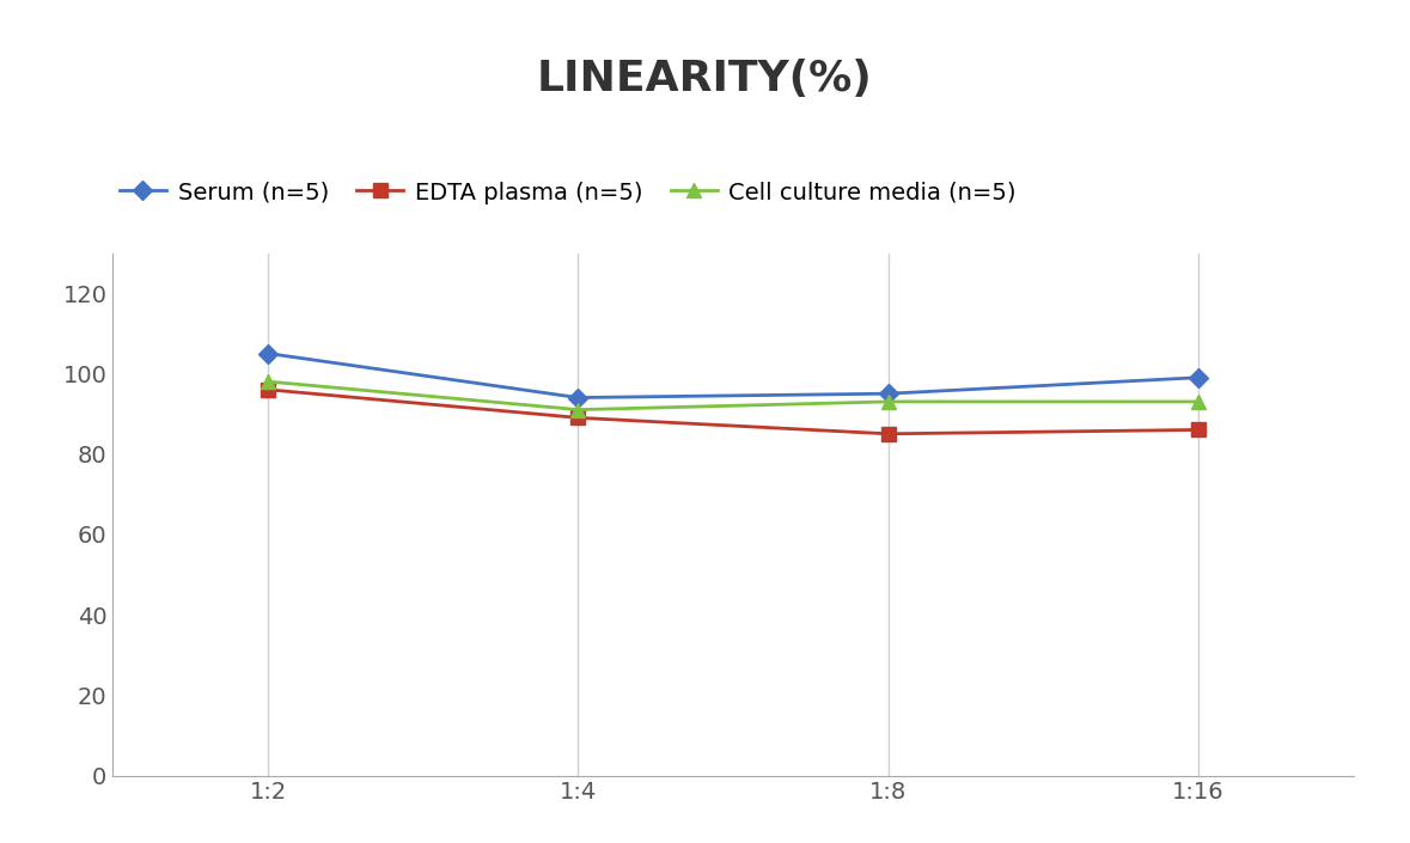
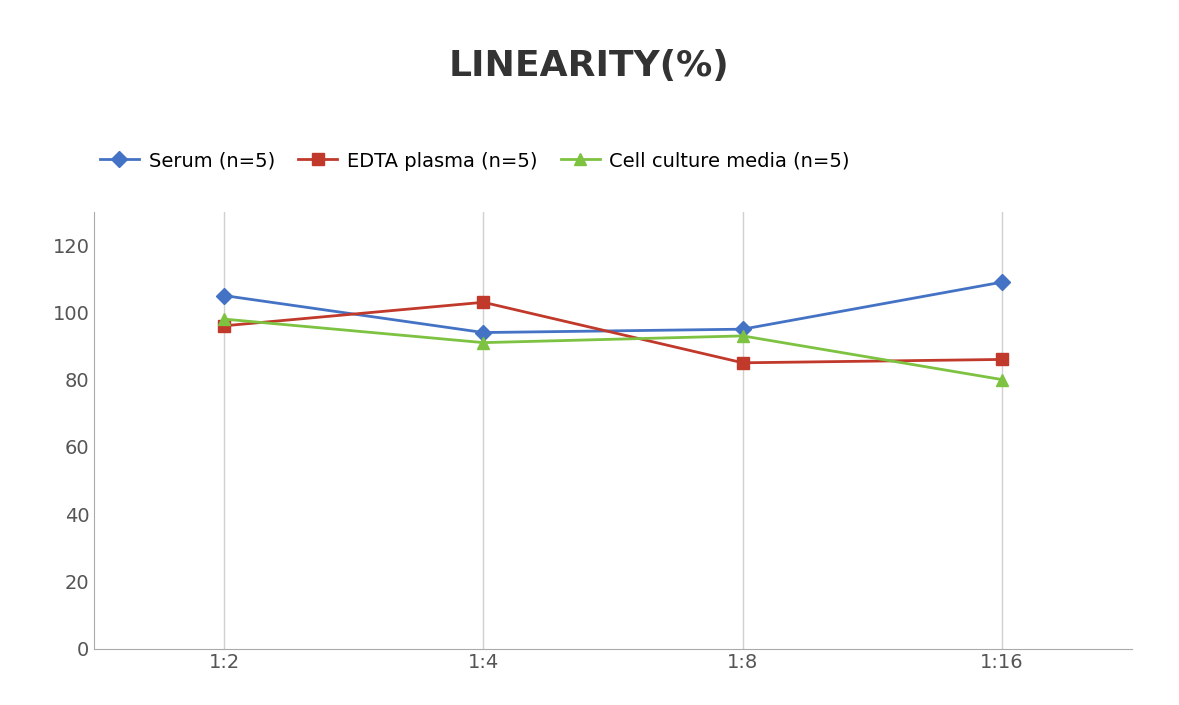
EDTA plasma (n=5)/1:4: 89 -> 103
Serum (n=5)/1:16: 99 -> 109
Cell culture media (n=5)/1:16: 93 -> 80
